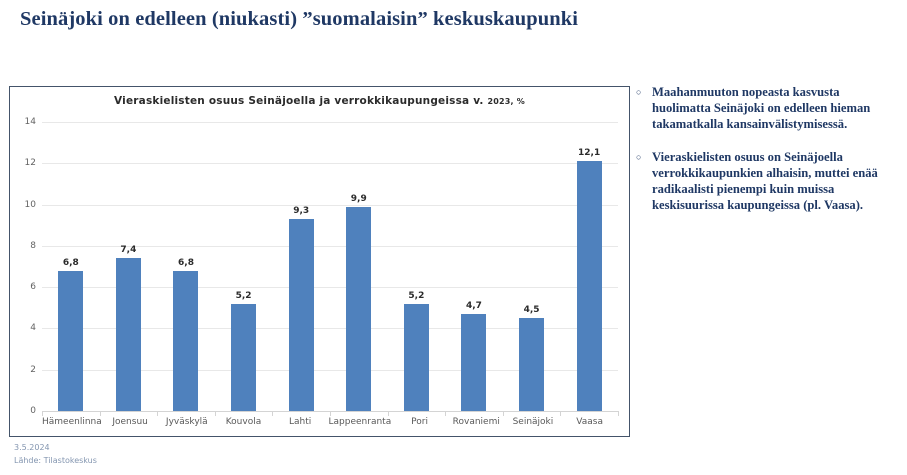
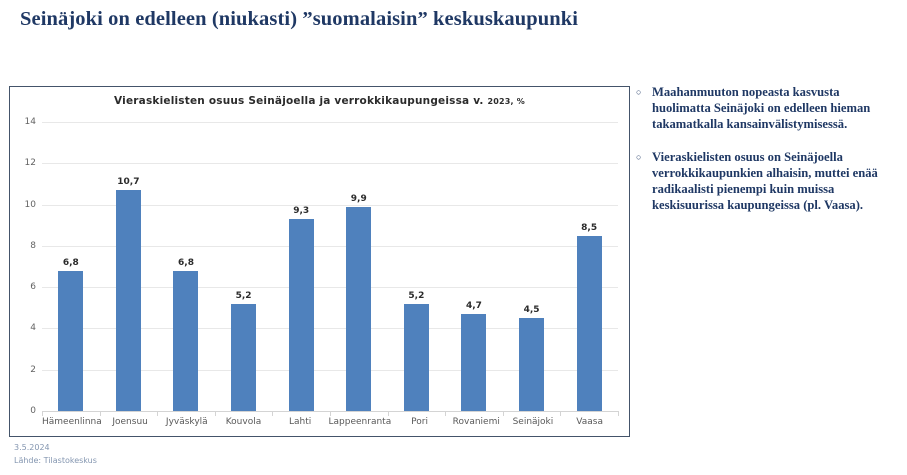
Joensuu: 7,4 -> 10,7
Vaasa: 12,1 -> 8,5
